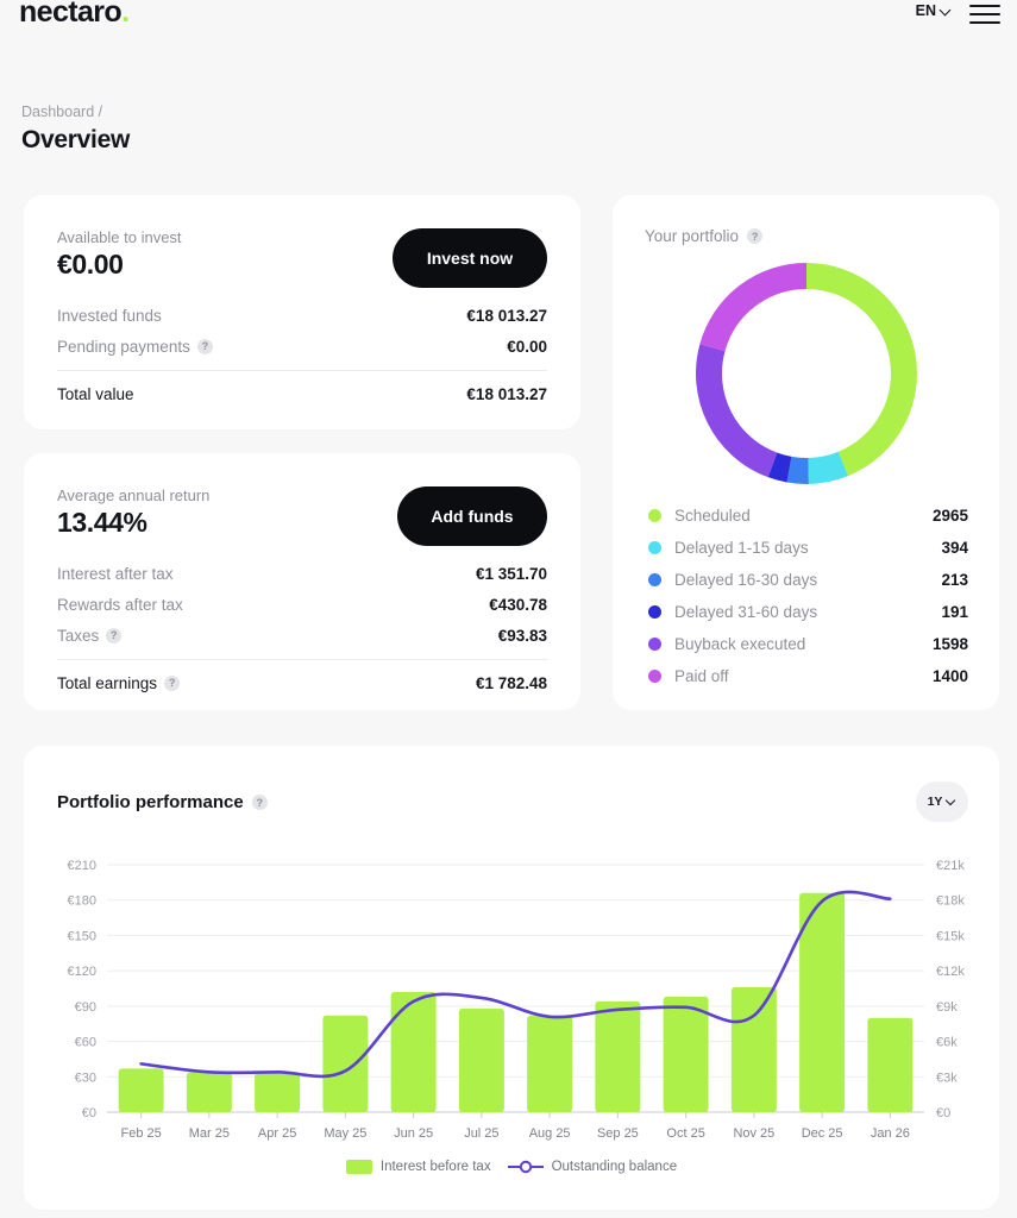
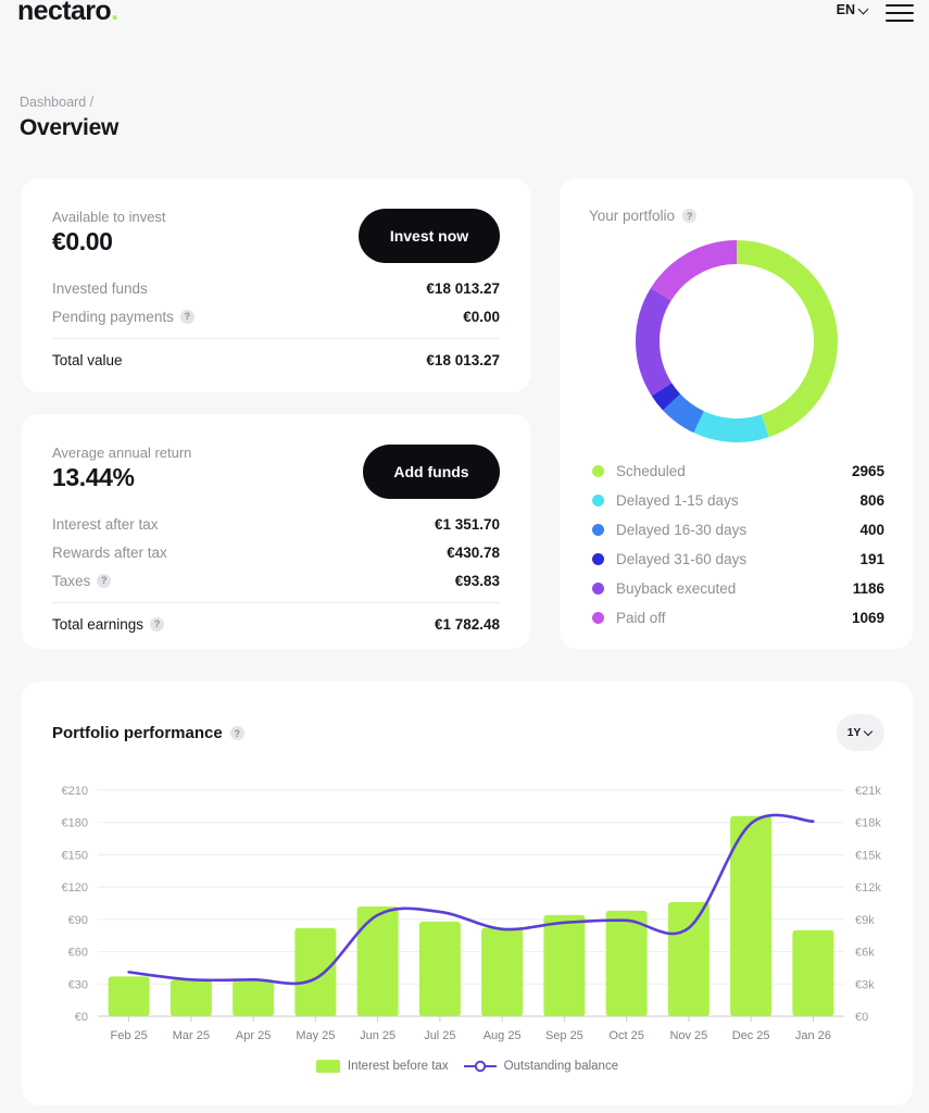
Your portfolio/Delayed 1-15 days: 394 -> 806
Your portfolio/Delayed 16-30 days: 213 -> 400
Your portfolio/Buyback executed: 1598 -> 1186
Your portfolio/Paid off: 1400 -> 1069
